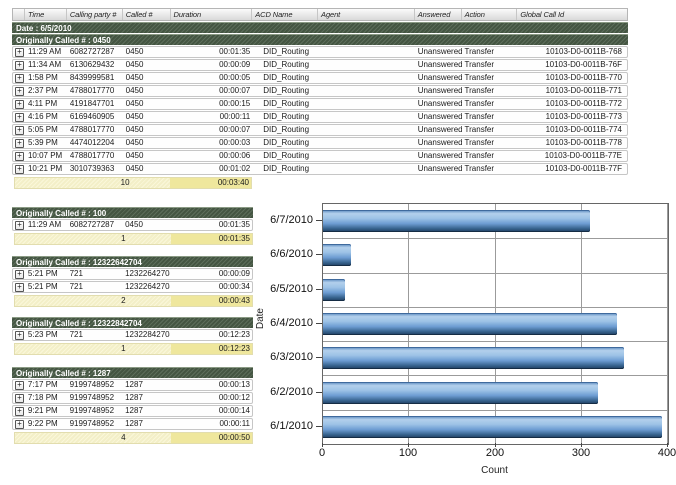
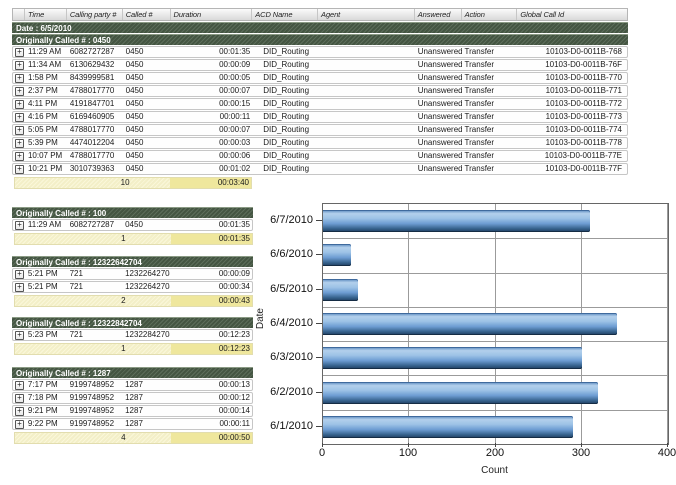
6/5/2010: 20 -> 40
6/3/2010: 350 -> 300
6/1/2010: 390 -> 290
